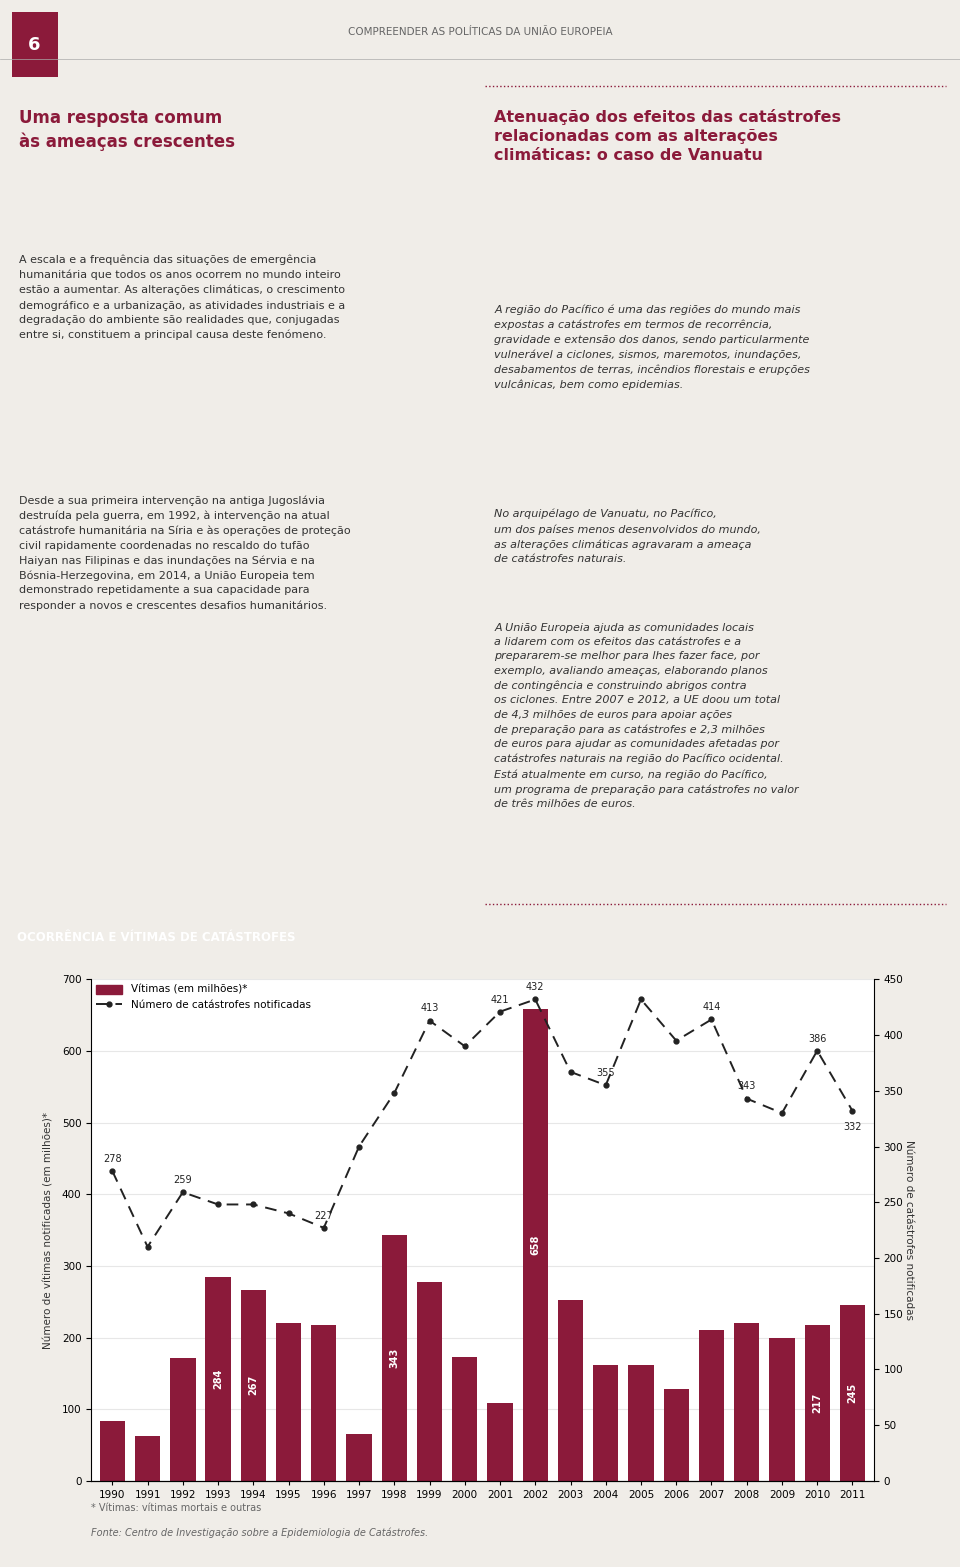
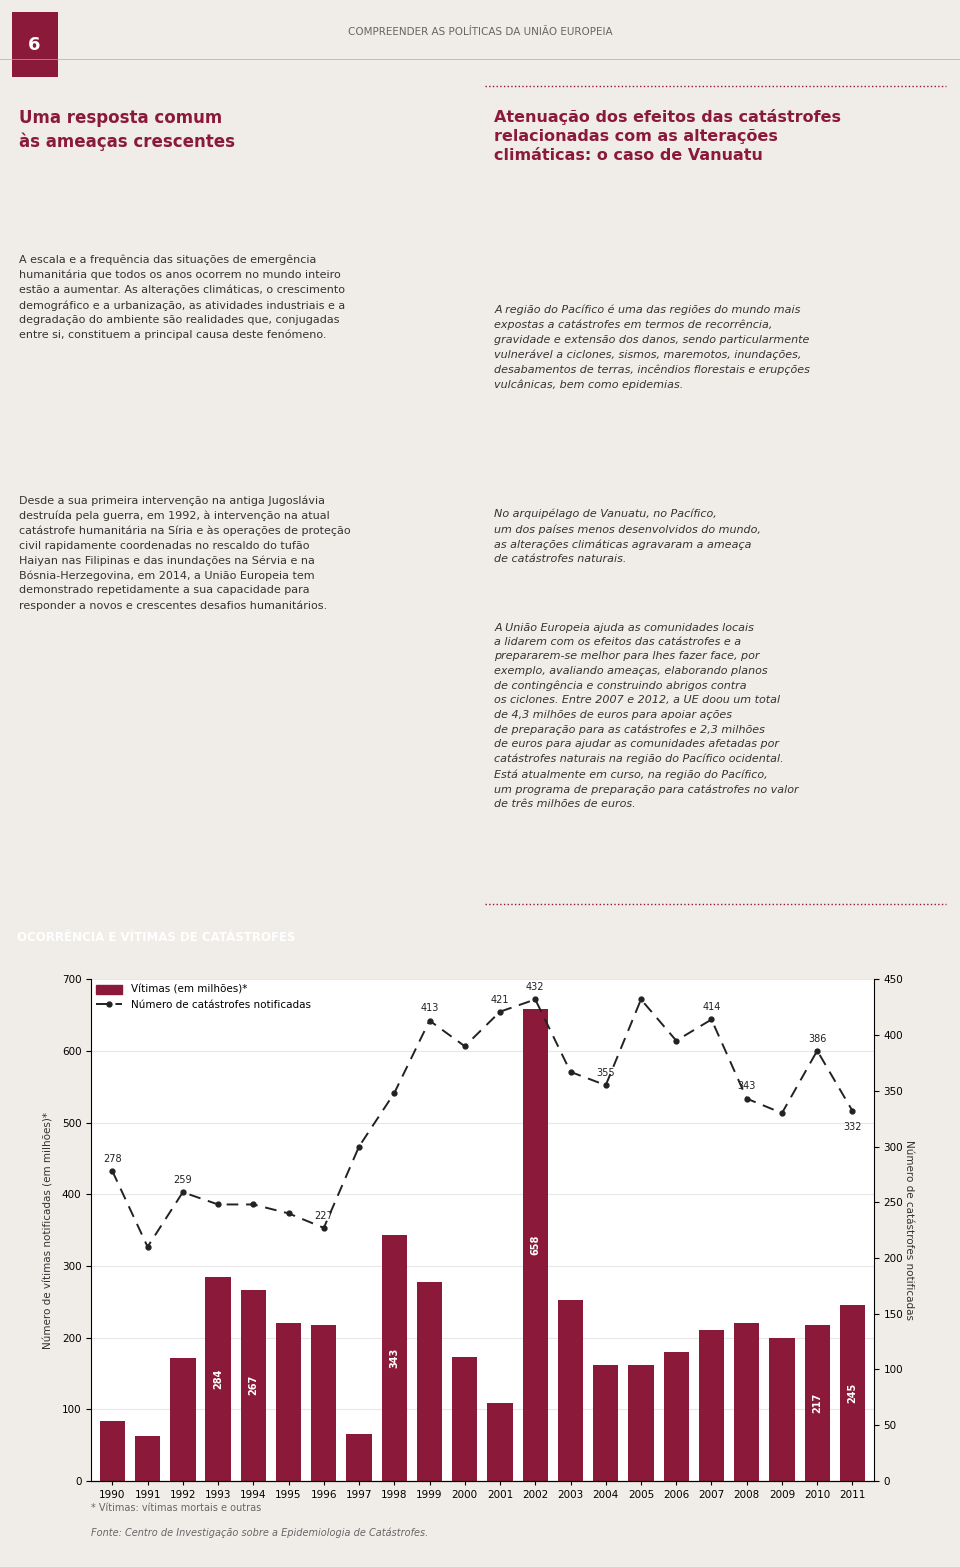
Vítimas (em milhões)*/2006: 128 -> 180
